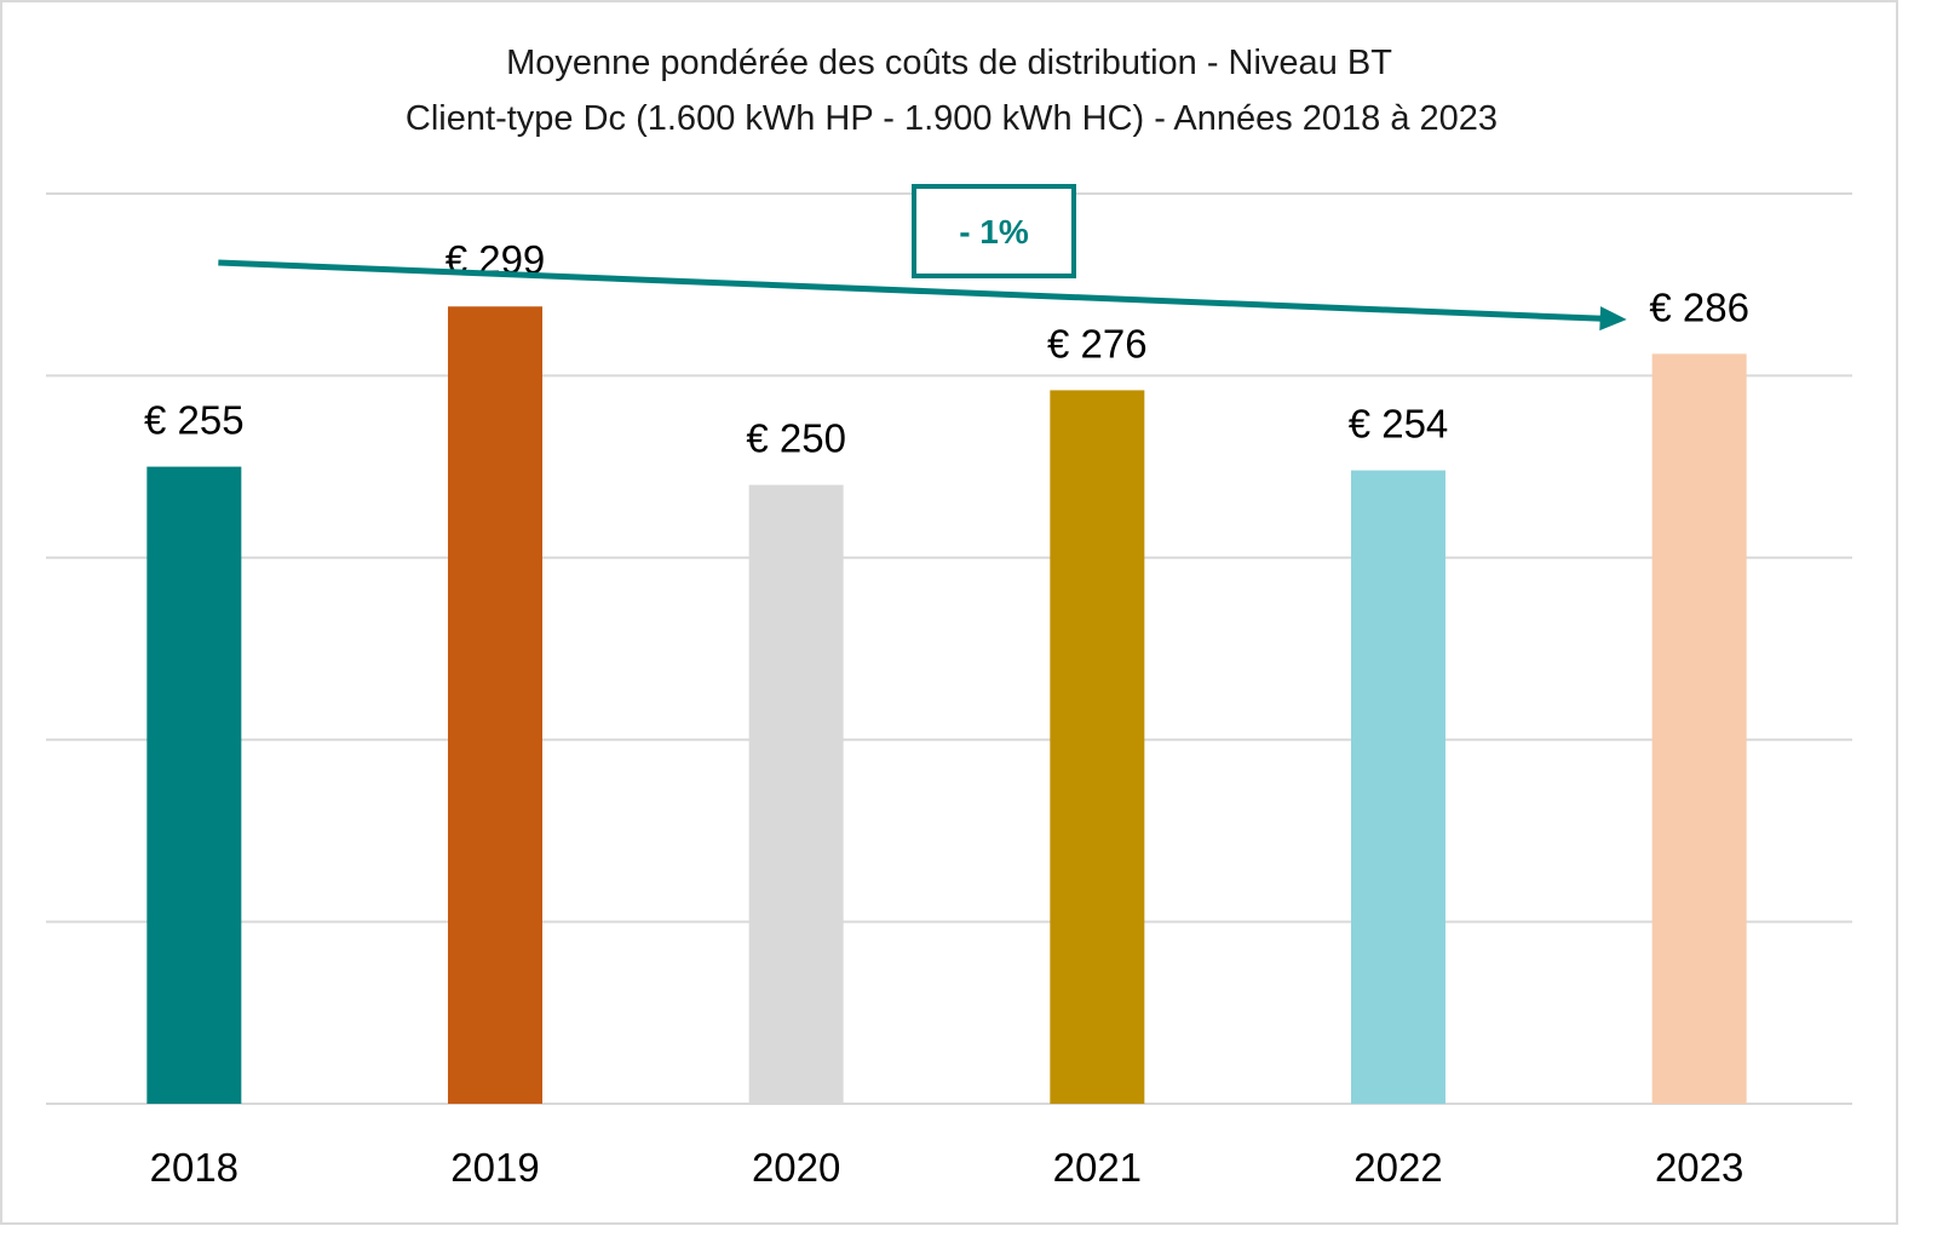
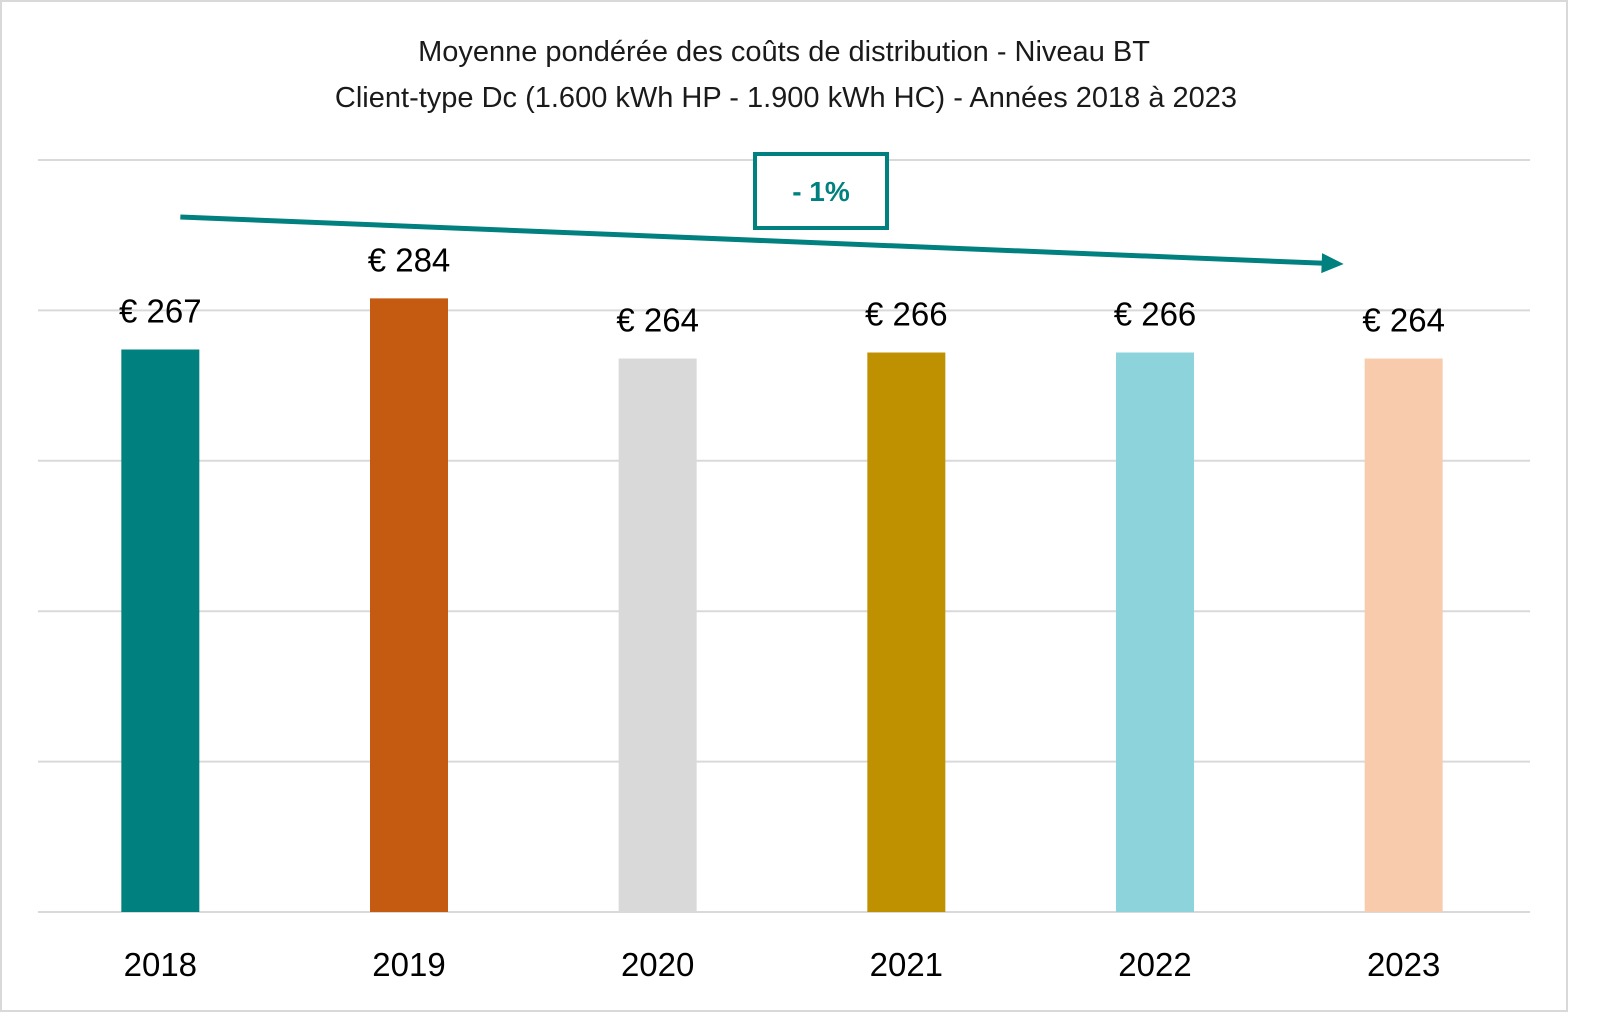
2018: 255 -> 267
2019: 299 -> 284
2020: 250 -> 264
2021: 276 -> 266
2022: 254 -> 266
2023: 286 -> 264
